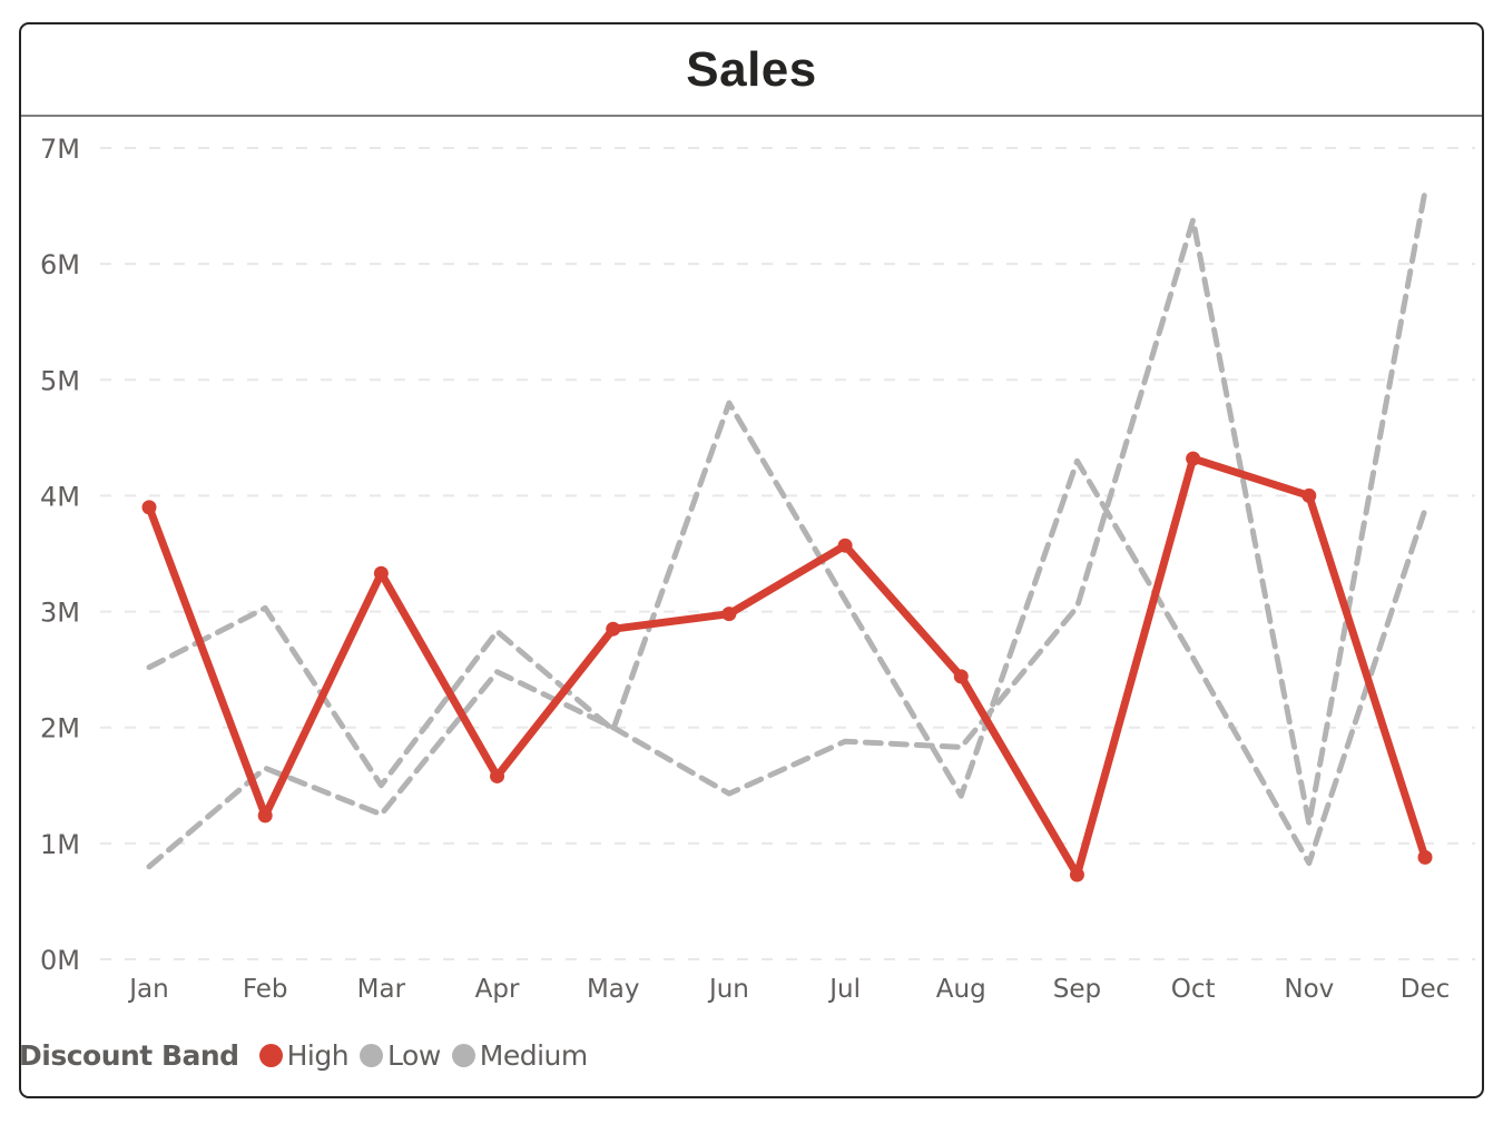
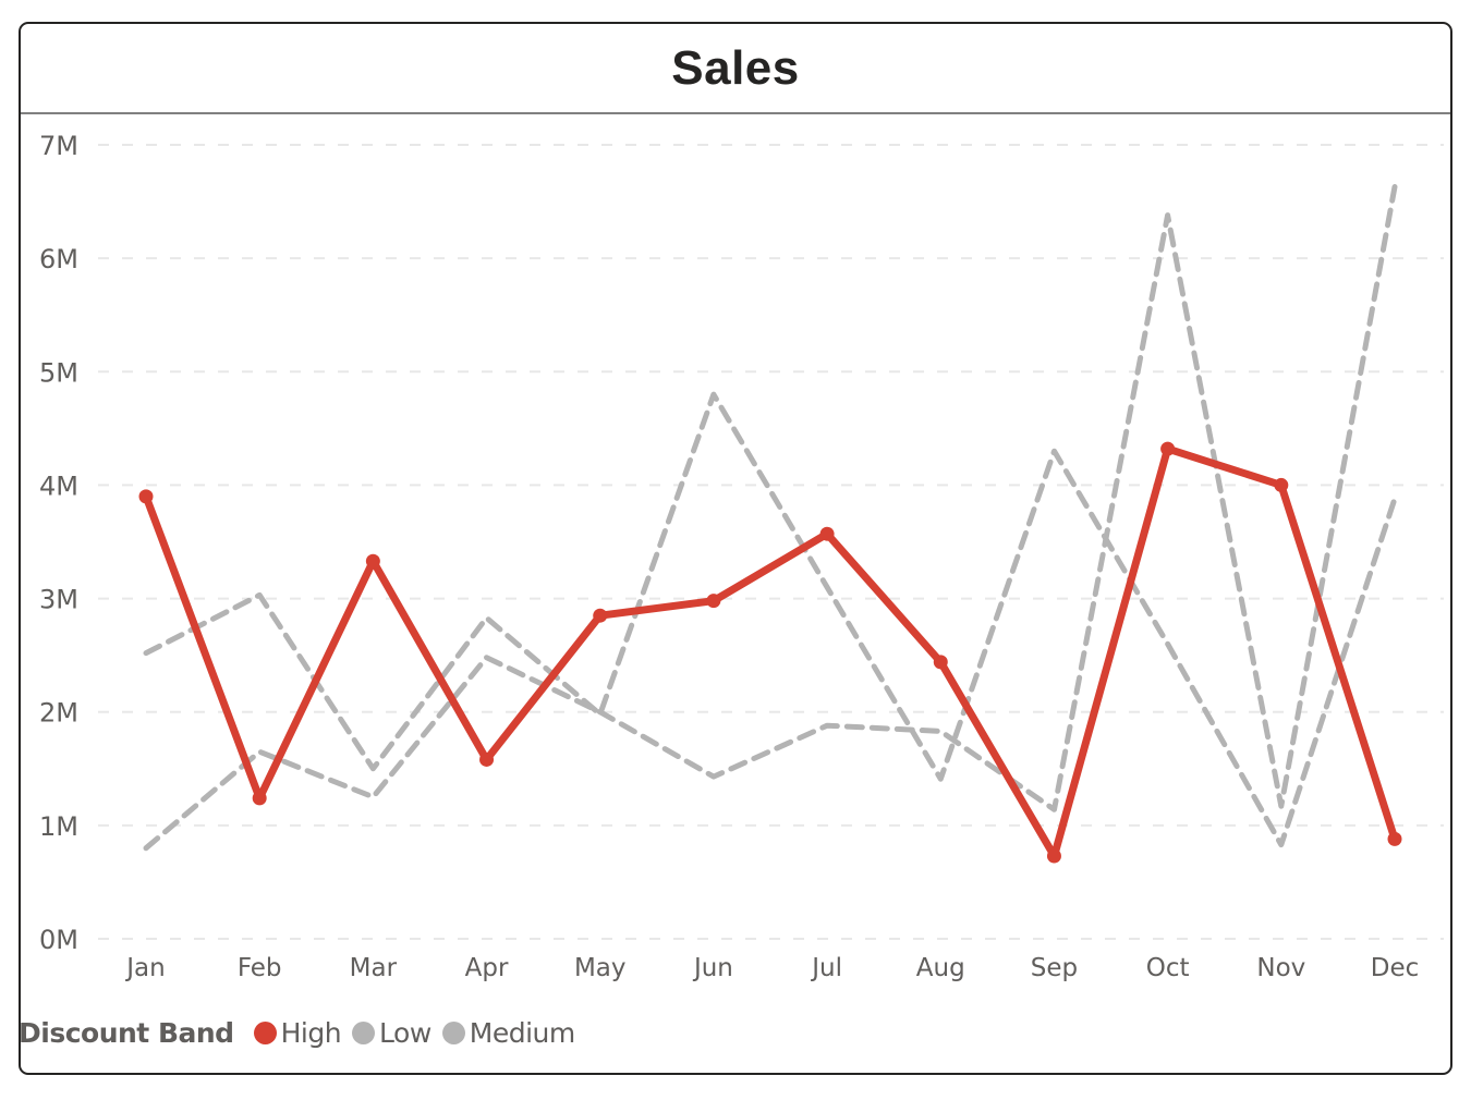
Medium/Sep: 3.04M -> 1.14M
